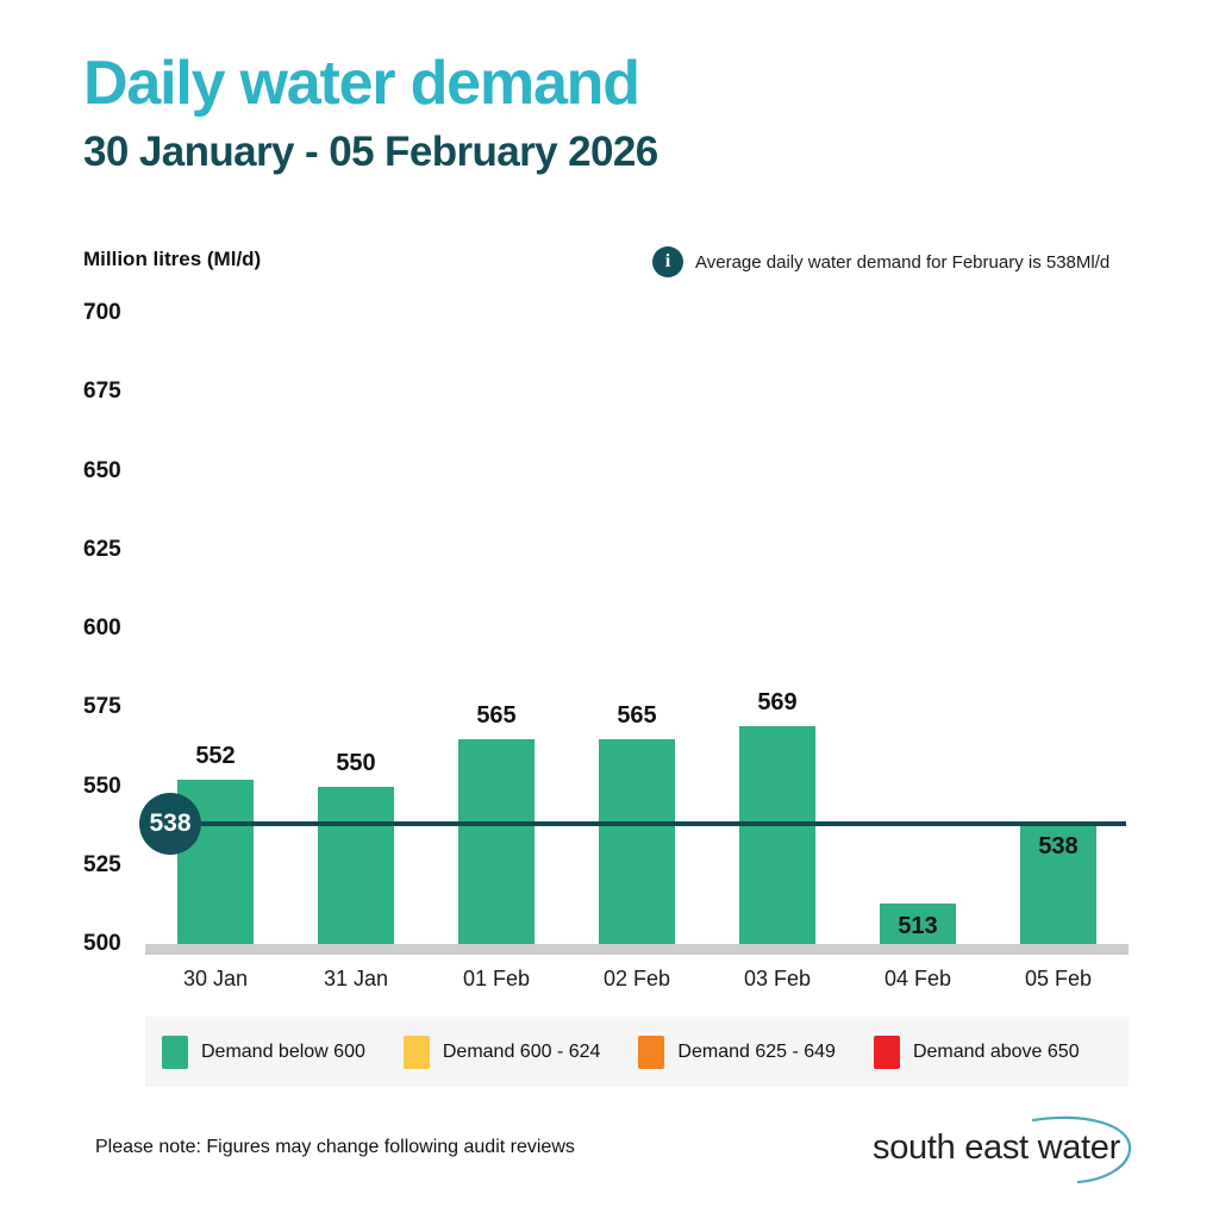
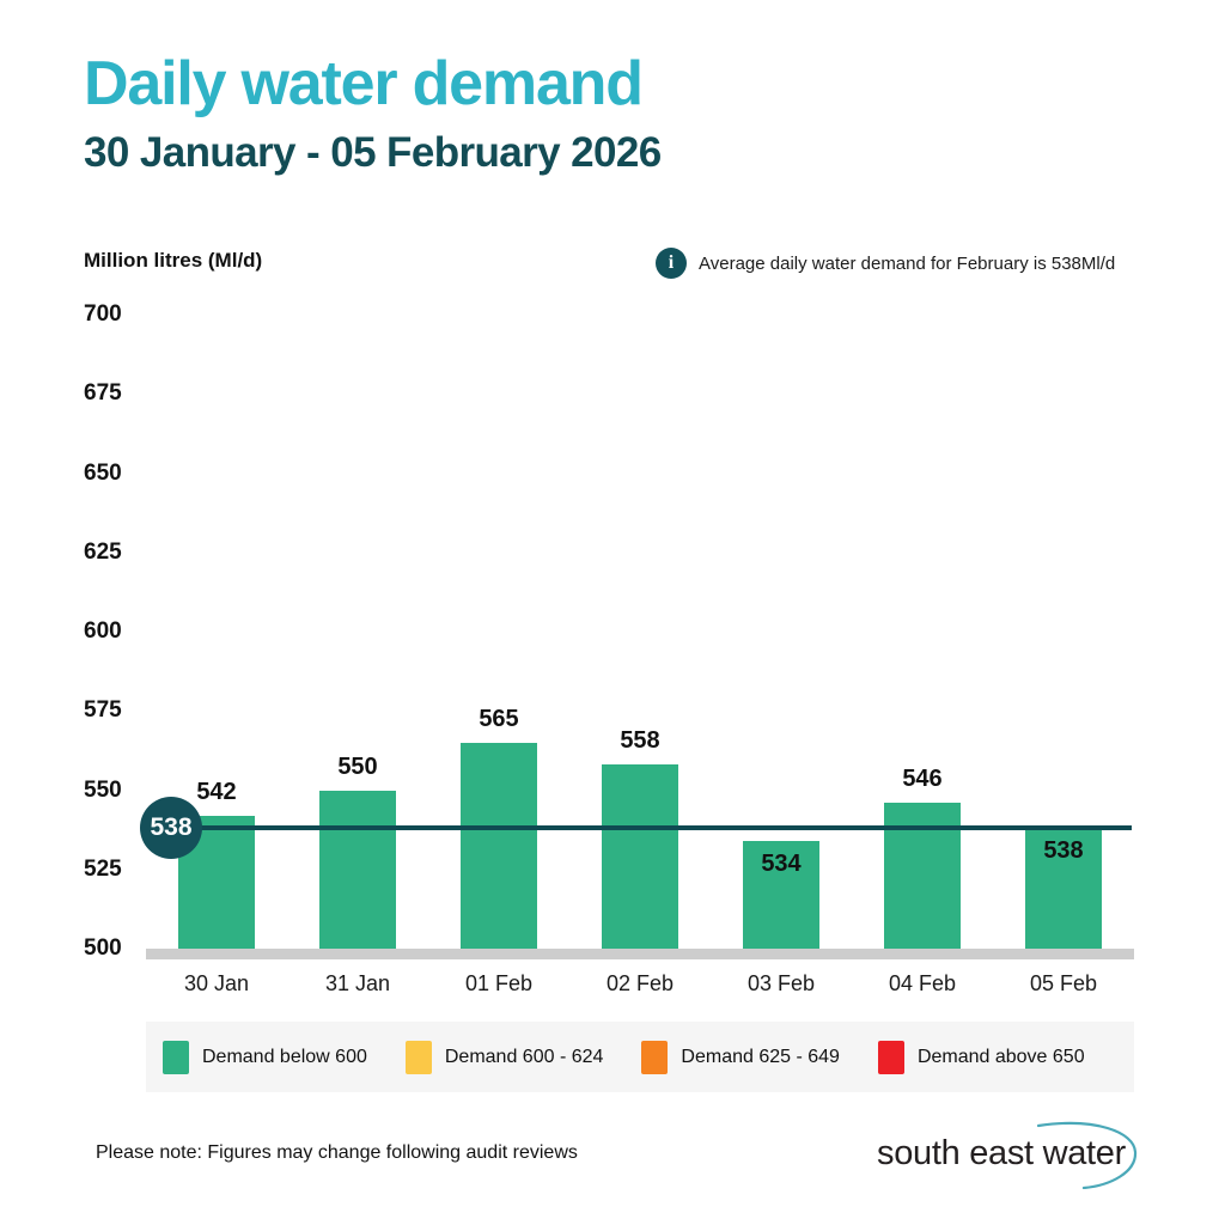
30 Jan: 552 -> 542
02 Feb: 565 -> 558
03 Feb: 569 -> 534
04 Feb: 513 -> 546
